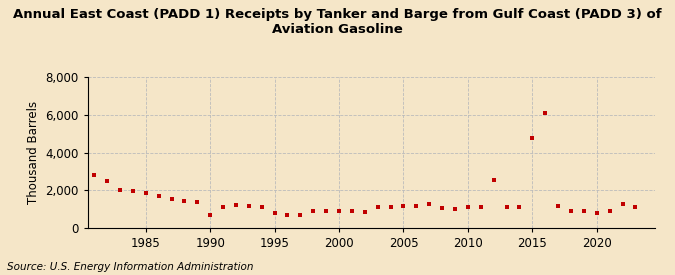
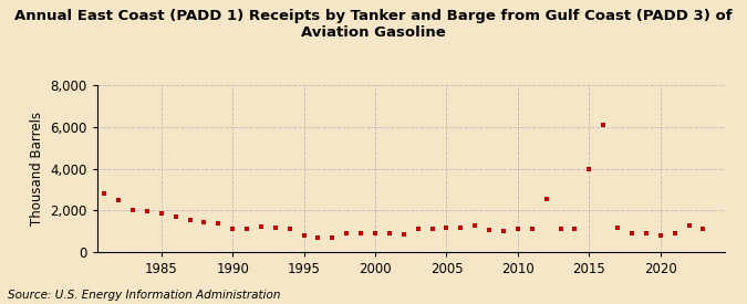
1990: 700 -> 1,100
2015: 4,800 -> 4,000
